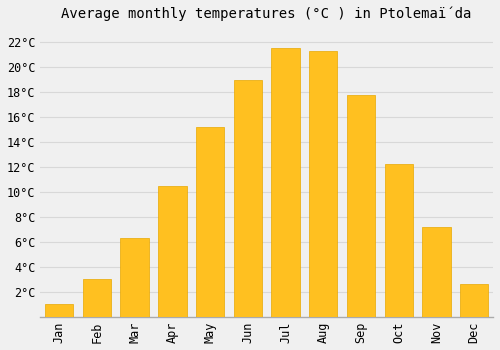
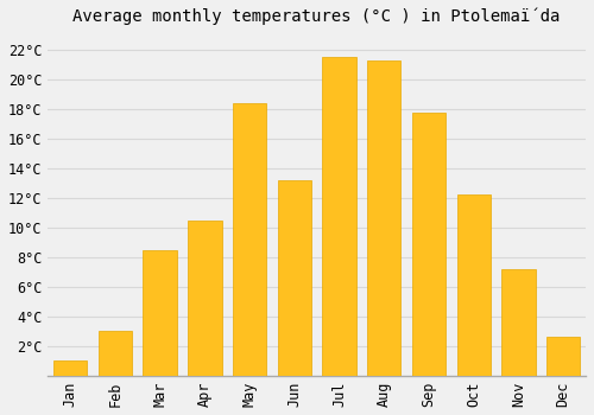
Mar: 6.3°C -> 8.5°C
May: 15.2°C -> 18.4°C
Jun: 19.0°C -> 13.2°C
